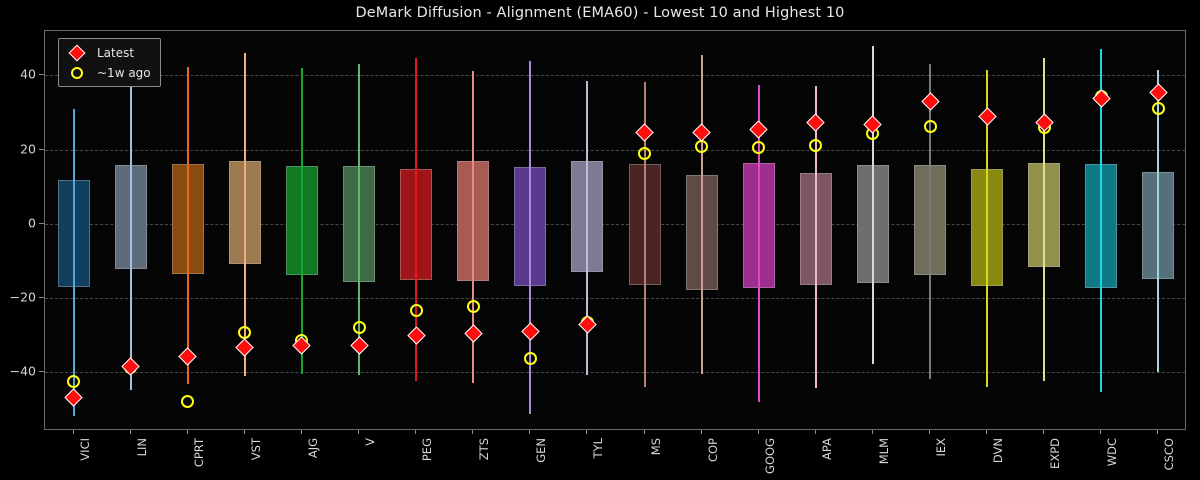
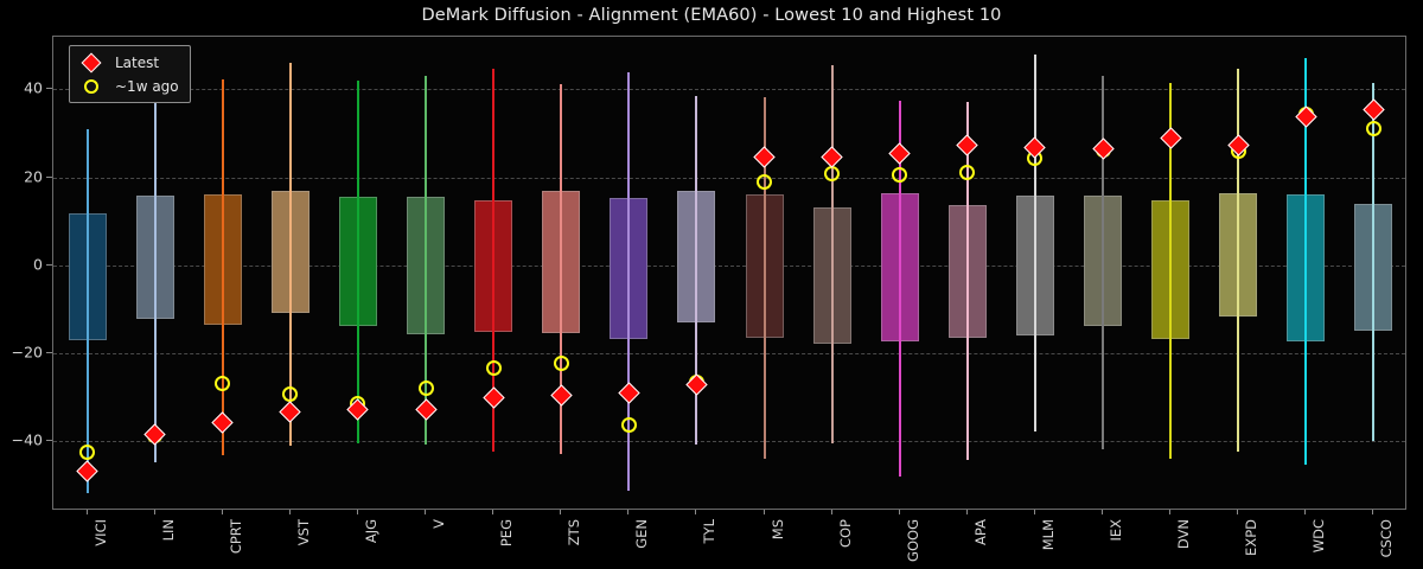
~1w ago/CPRT: -48 -> -27
Latest/IEX: 33 -> 26
